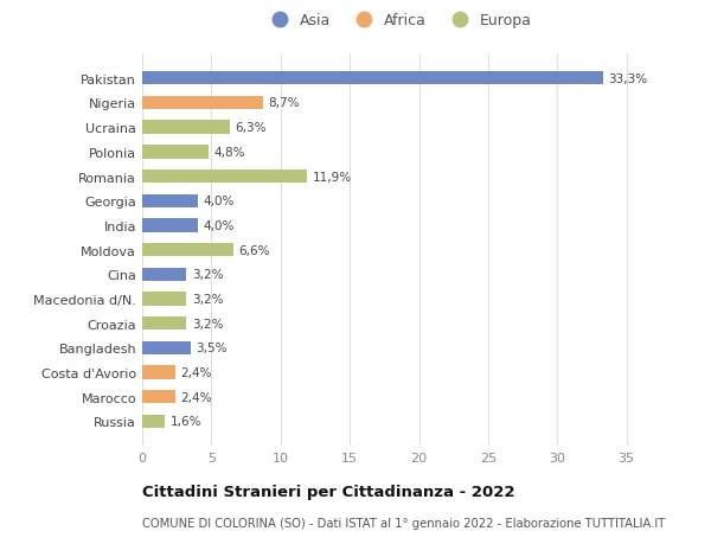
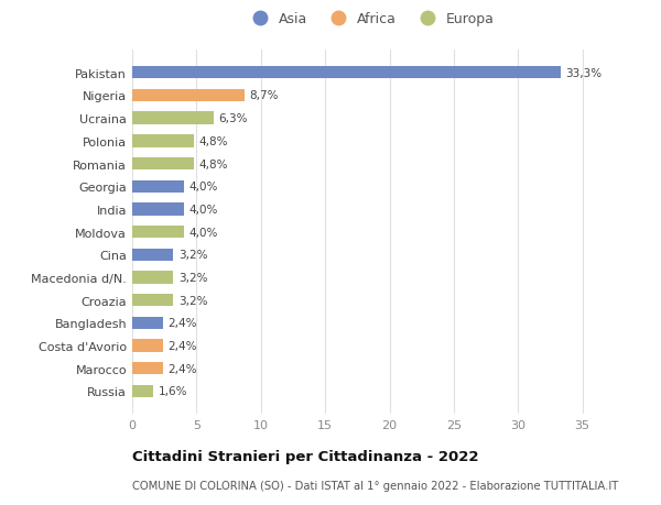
Romania: 11,9% -> 4,8%
Moldova: 6,6% -> 4,0%
Bangladesh: 3,5% -> 2,4%
